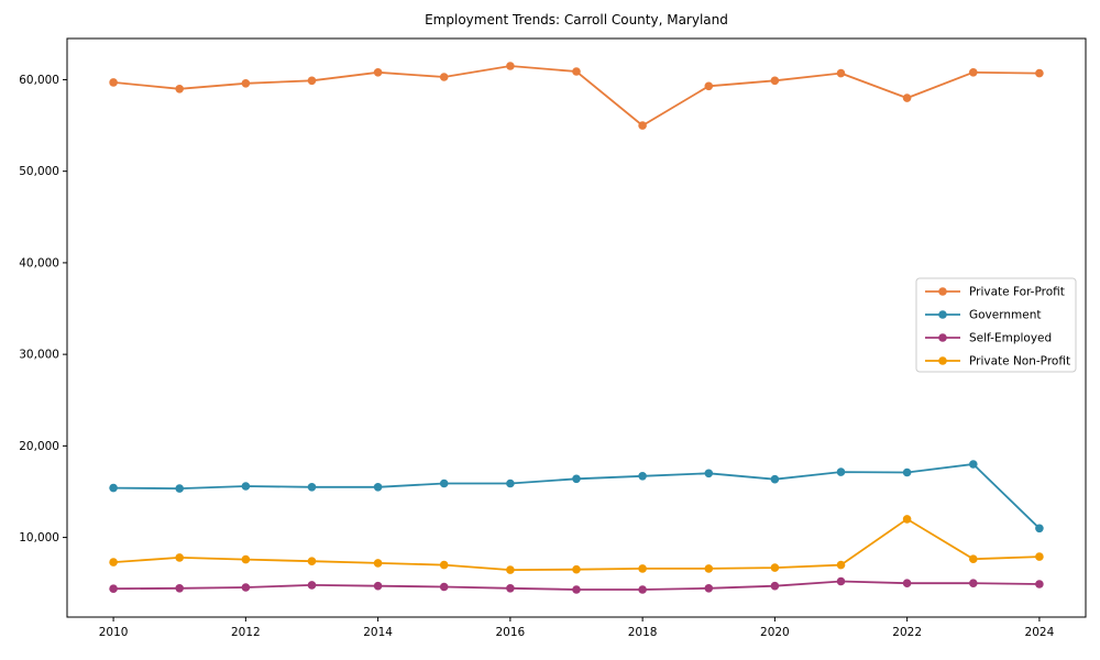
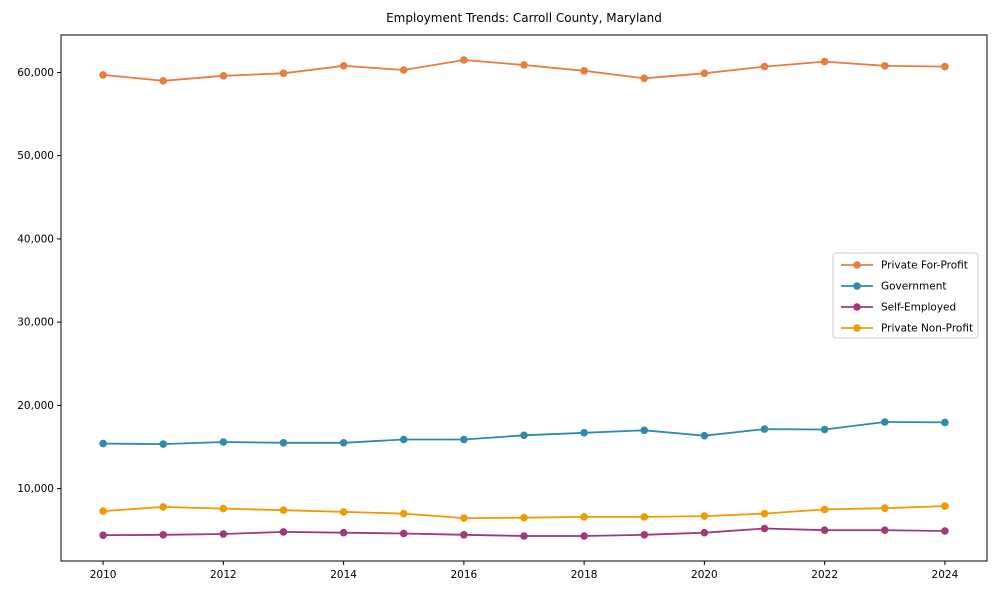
Private For-Profit/2018: 55000 -> 60000
Private For-Profit/2022: 58000 -> 61000
Private Non-Profit/2022: 12000 -> 8000
Government/2024: 11000 -> 18000
